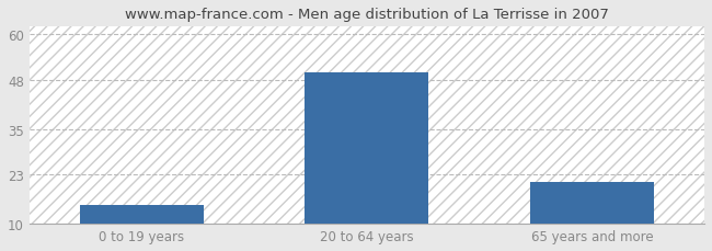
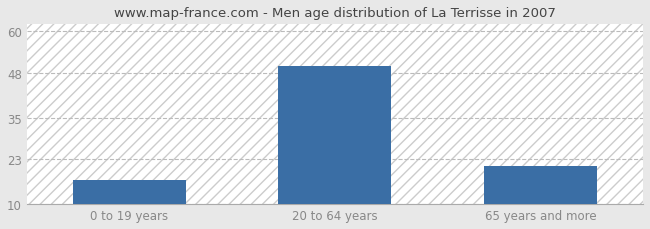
0 to 19 years: 15 -> 17
